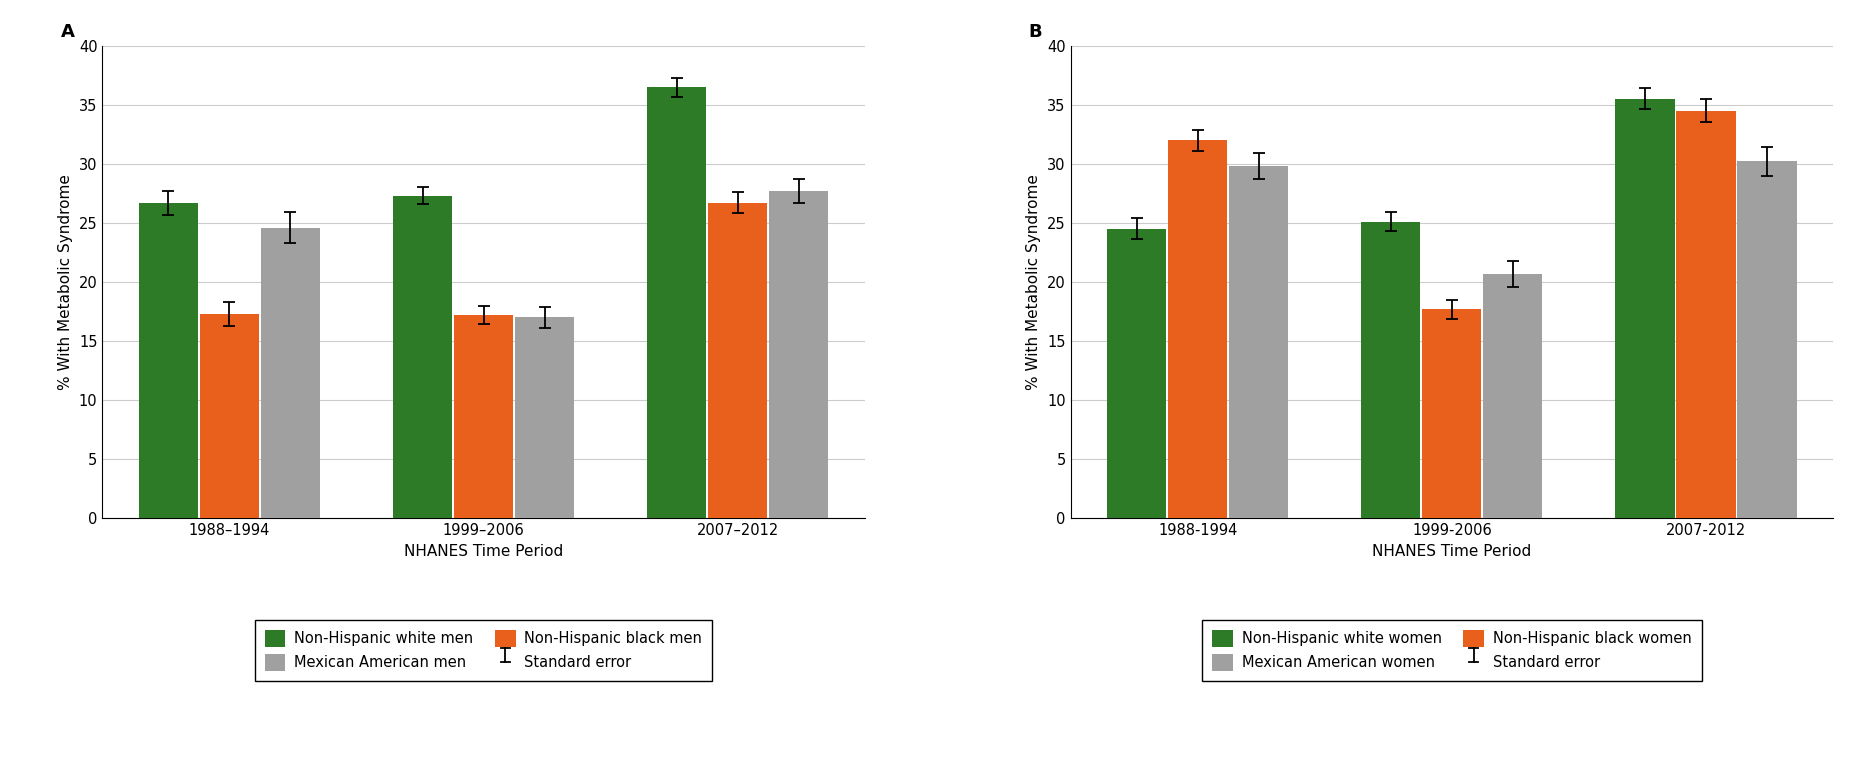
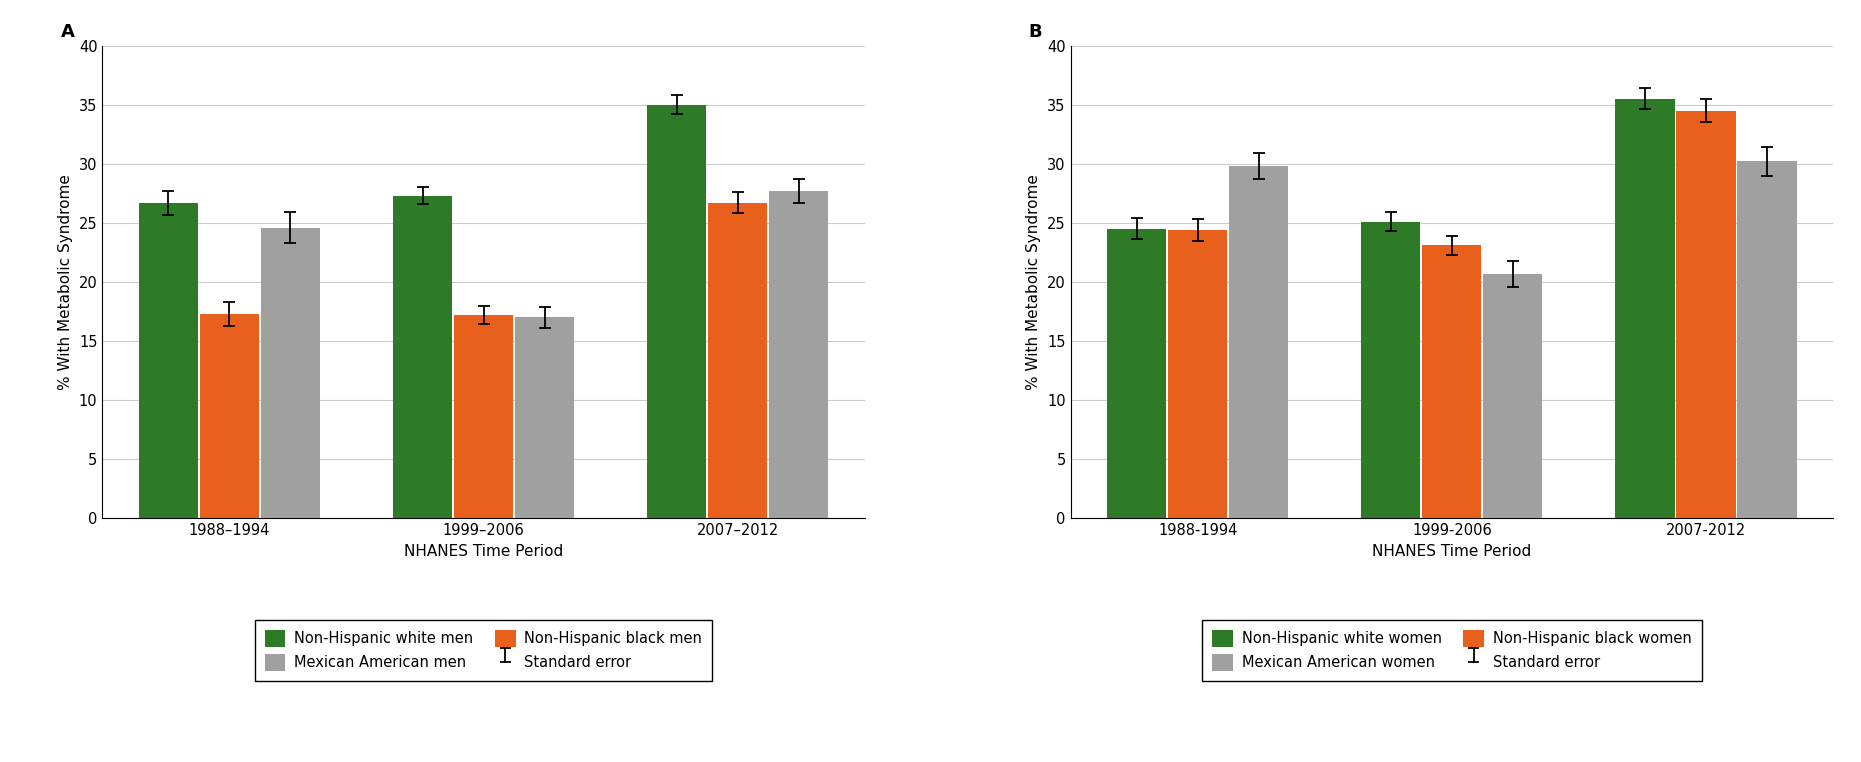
Non-Hispanic white men/2007–2012: 36.5 -> 35.0
Non-Hispanic black women/1988-1994: 32.0 -> 24.4
Non-Hispanic black women/1999-2006: 17.7 -> 23.1
